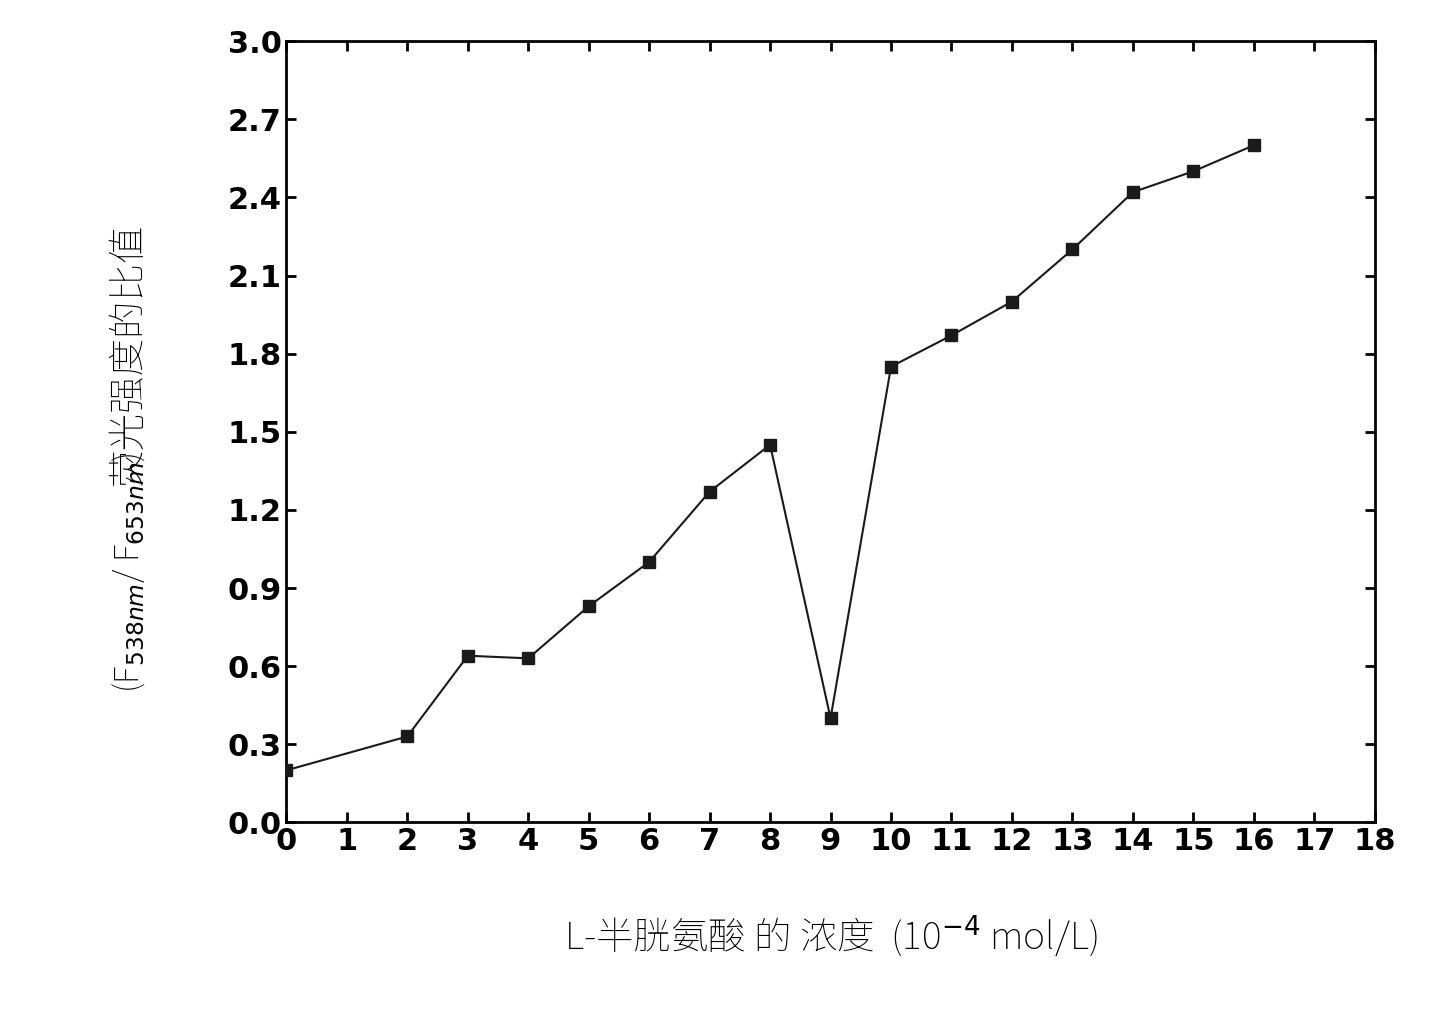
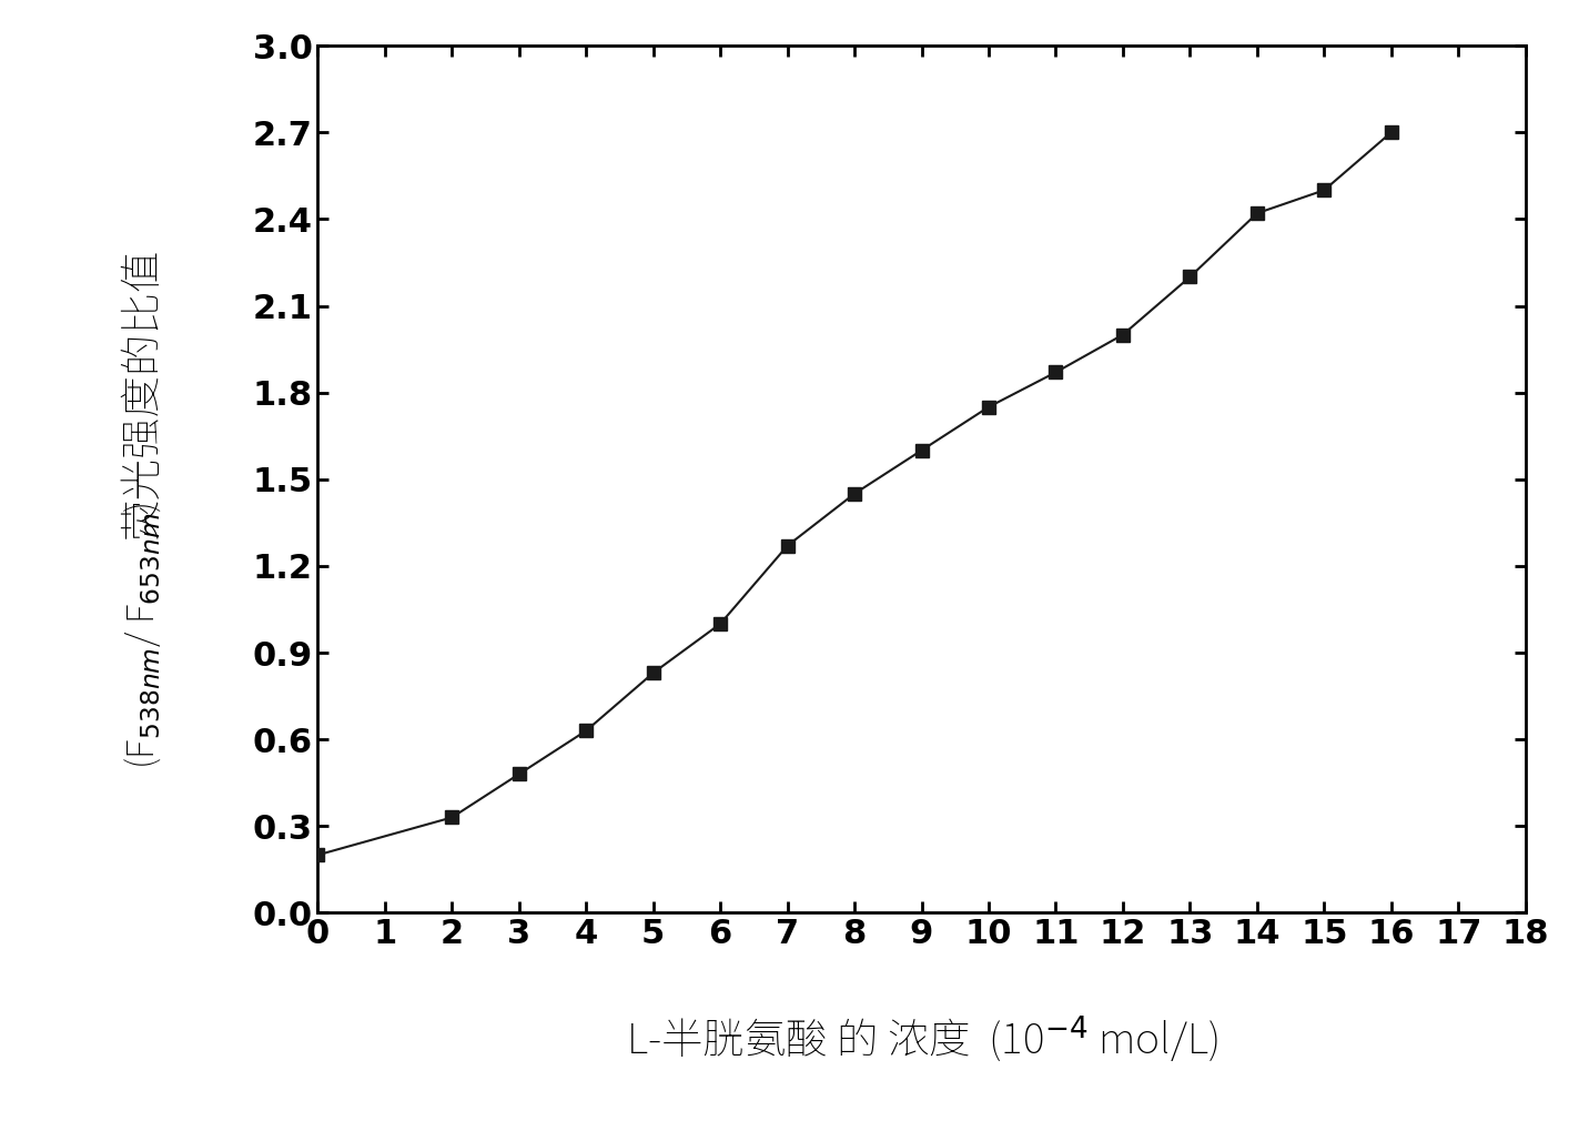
3: 0.64 -> 0.48
9: 0.40 -> 1.60
16: 2.60 -> 2.70
